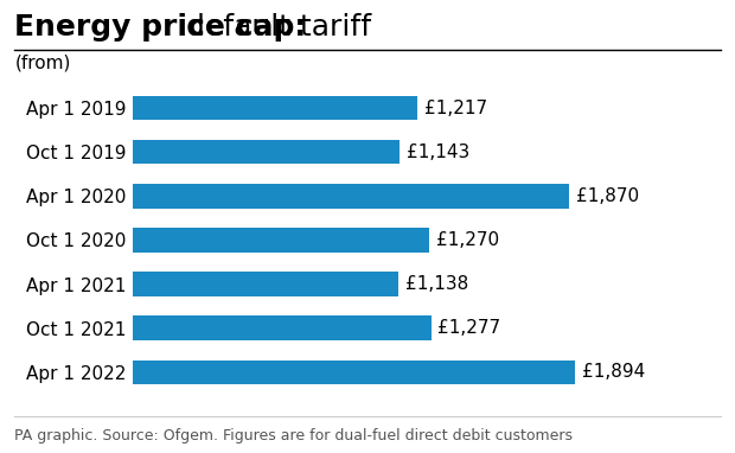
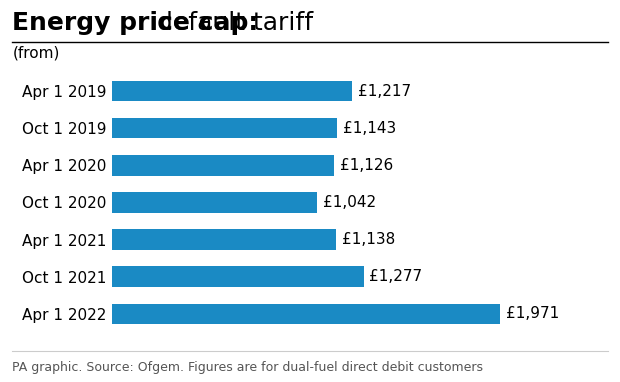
Apr 1 2020: £1,870 -> £1,126
Oct 1 2020: £1,270 -> £1,042
Apr 1 2022: £1,894 -> £1,971
